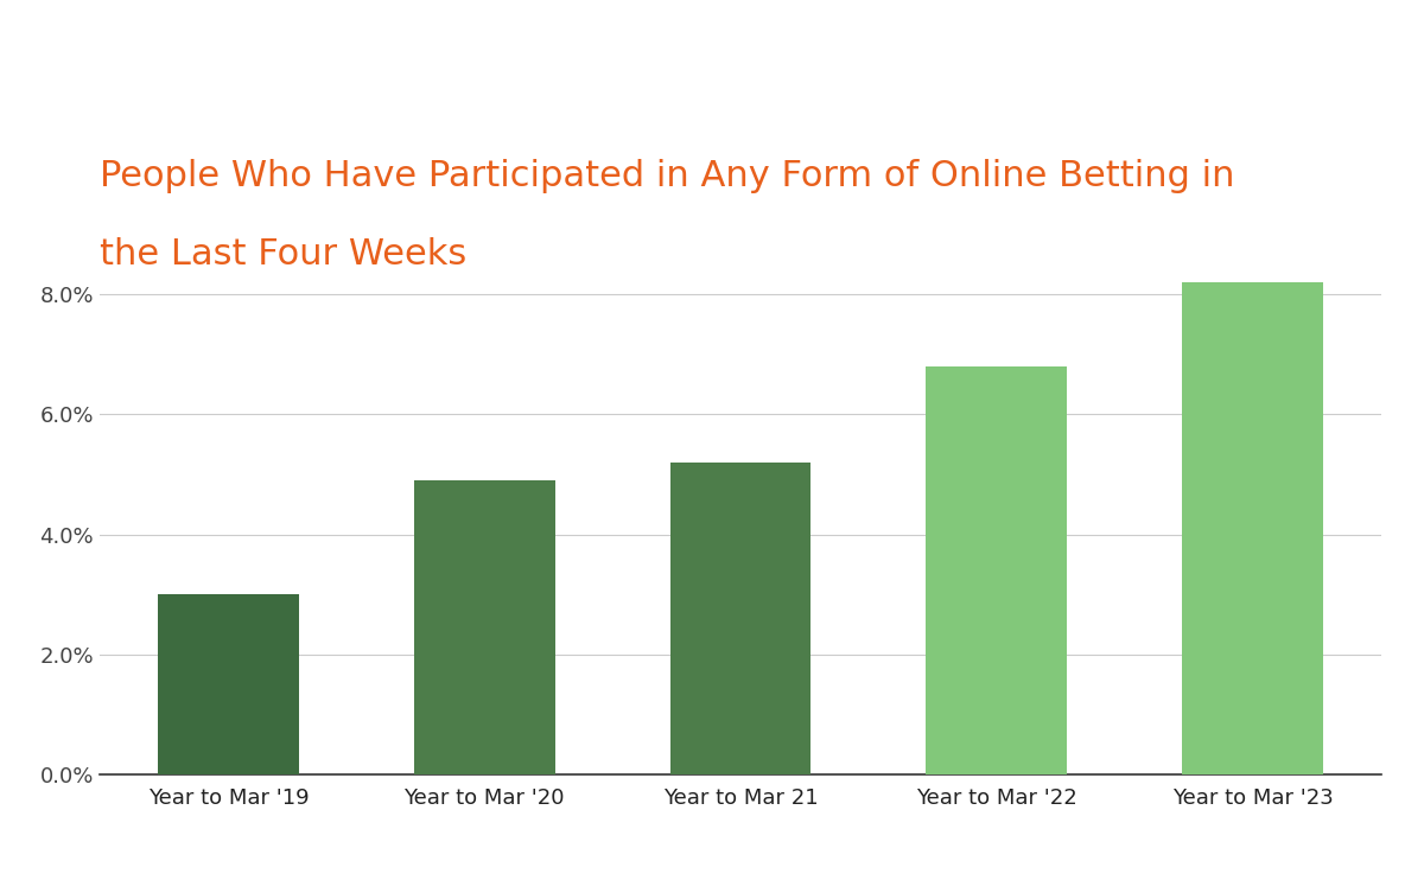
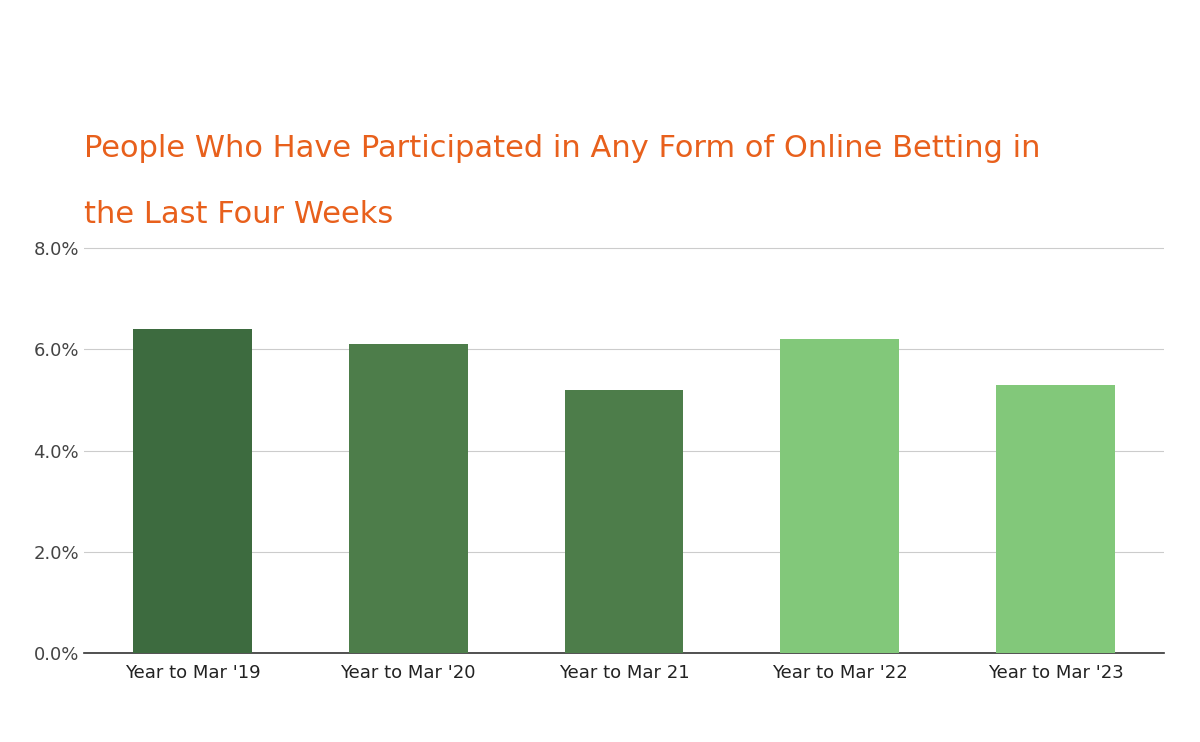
Year to Mar '19: 3.0% -> 6.4%
Year to Mar '20: 4.9% -> 6.1%
Year to Mar '22: 6.8% -> 6.2%
Year to Mar '23: 8.2% -> 5.3%
